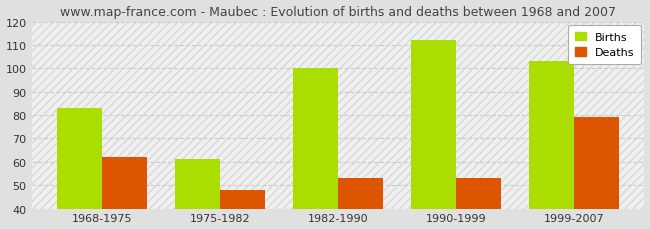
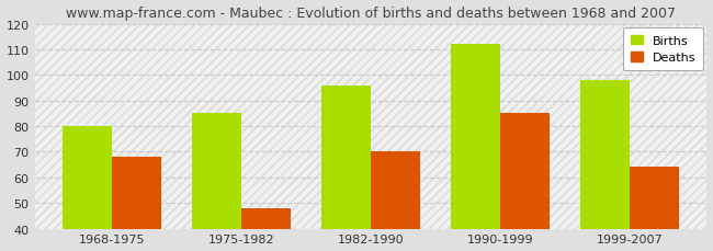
Births/1968-1975: 83 -> 80
Deaths/1968-1975: 62 -> 68
Births/1975-1982: 61 -> 85
Births/1982-1990: 100 -> 96
Deaths/1982-1990: 53 -> 70
Deaths/1990-1999: 53 -> 85
Births/1999-2007: 103 -> 98
Deaths/1999-2007: 79 -> 64
